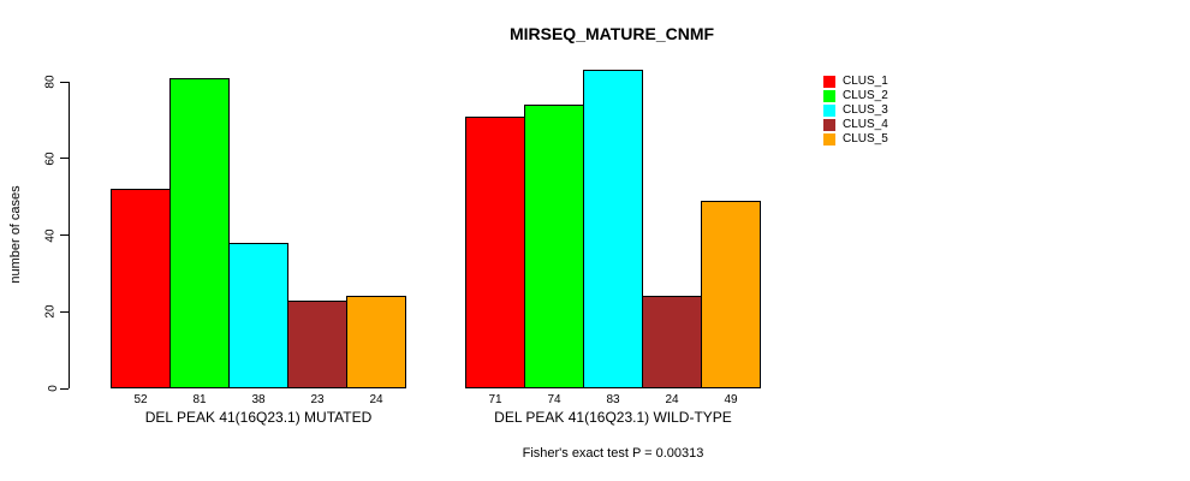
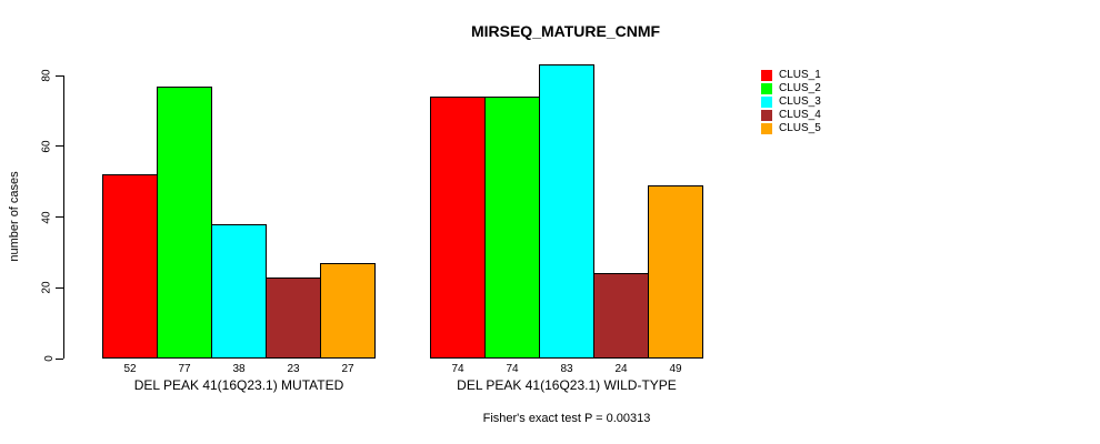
CLUS_2/DEL PEAK 41(16Q23.1) MUTATED: 81 -> 77
CLUS_5/DEL PEAK 41(16Q23.1) MUTATED: 24 -> 27
CLUS_1/DEL PEAK 41(16Q23.1) WILD-TYPE: 71 -> 74
